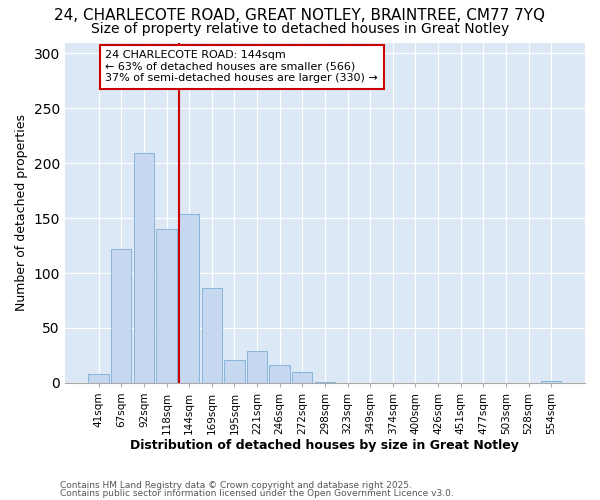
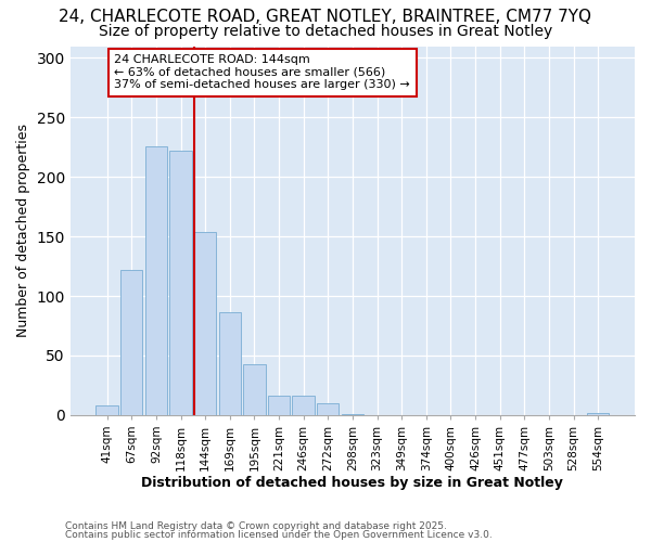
92sqm: 209 -> 226
118sqm: 140 -> 222
195sqm: 21 -> 43
221sqm: 29 -> 16
